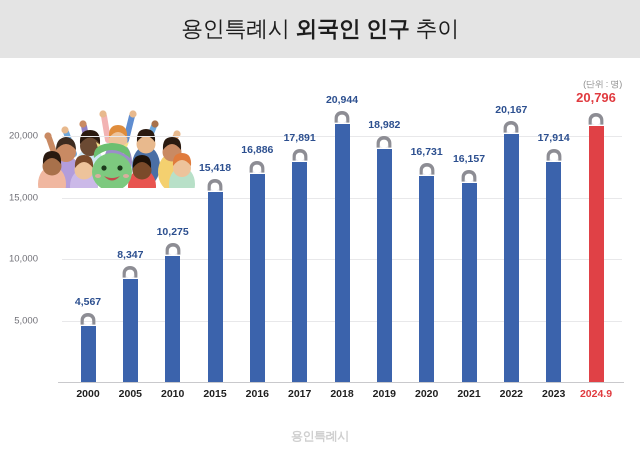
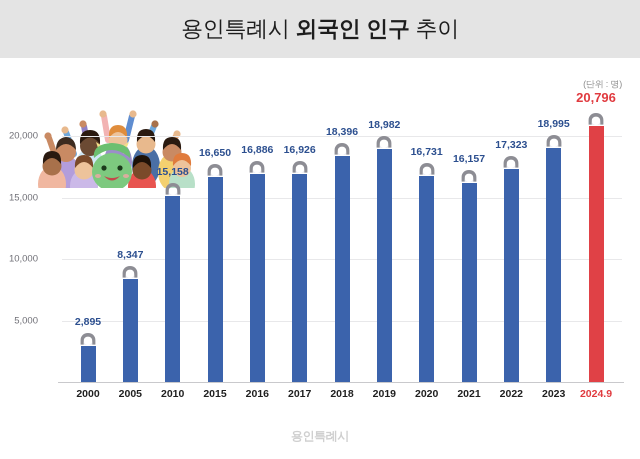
2000: 4,567 -> 2,895
2010: 10,275 -> 15,158
2015: 15,418 -> 16,650
2017: 17,891 -> 16,926
2018: 20,944 -> 18,396
2022: 20,167 -> 17,323
2023: 17,914 -> 18,995
